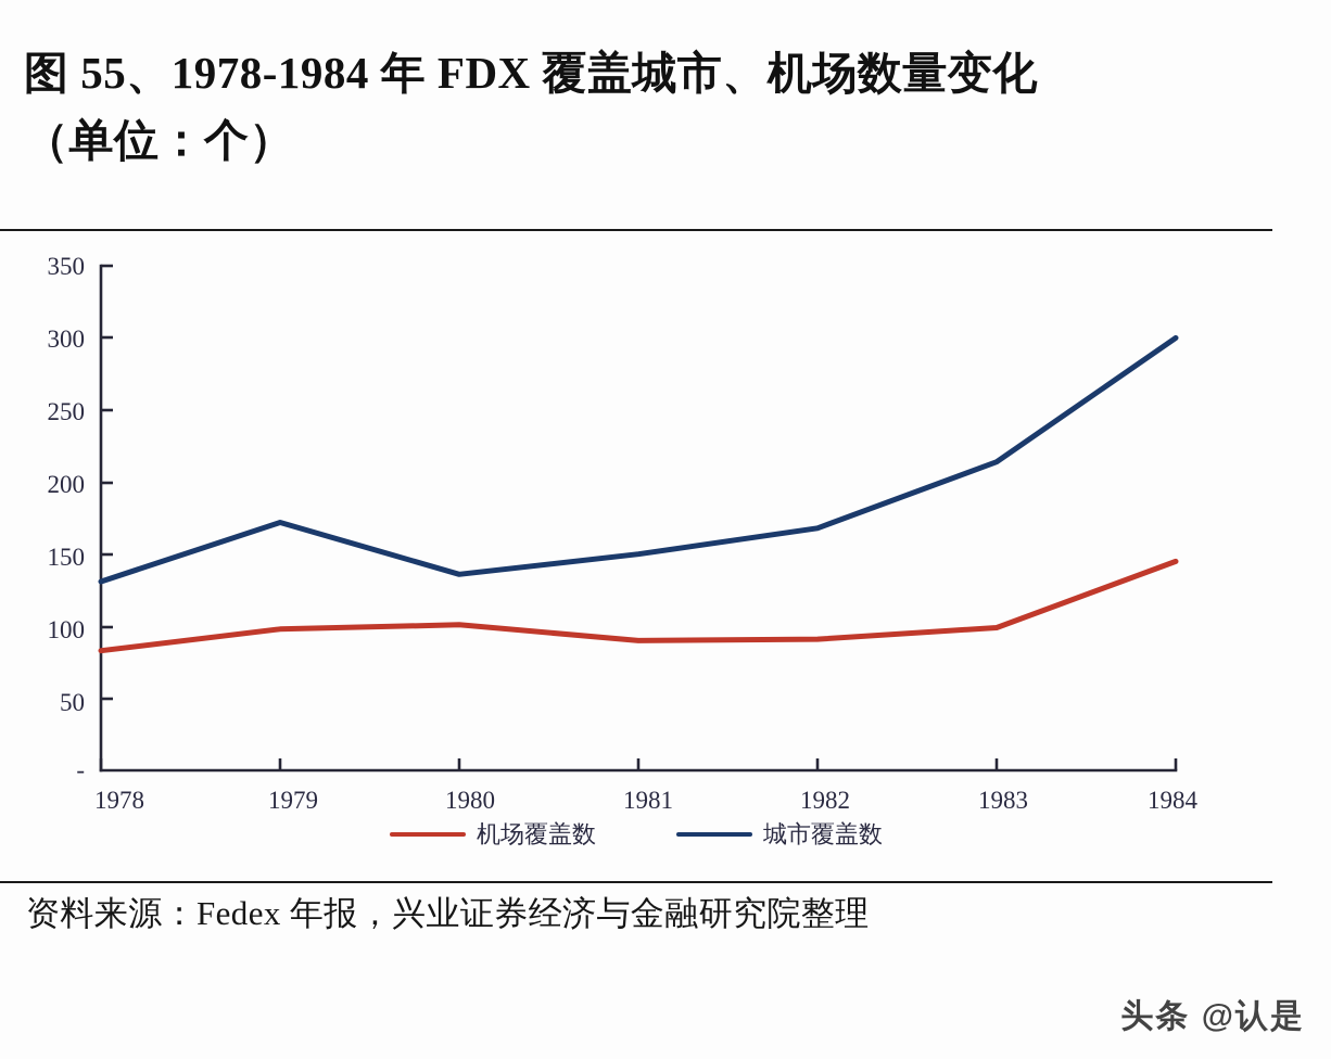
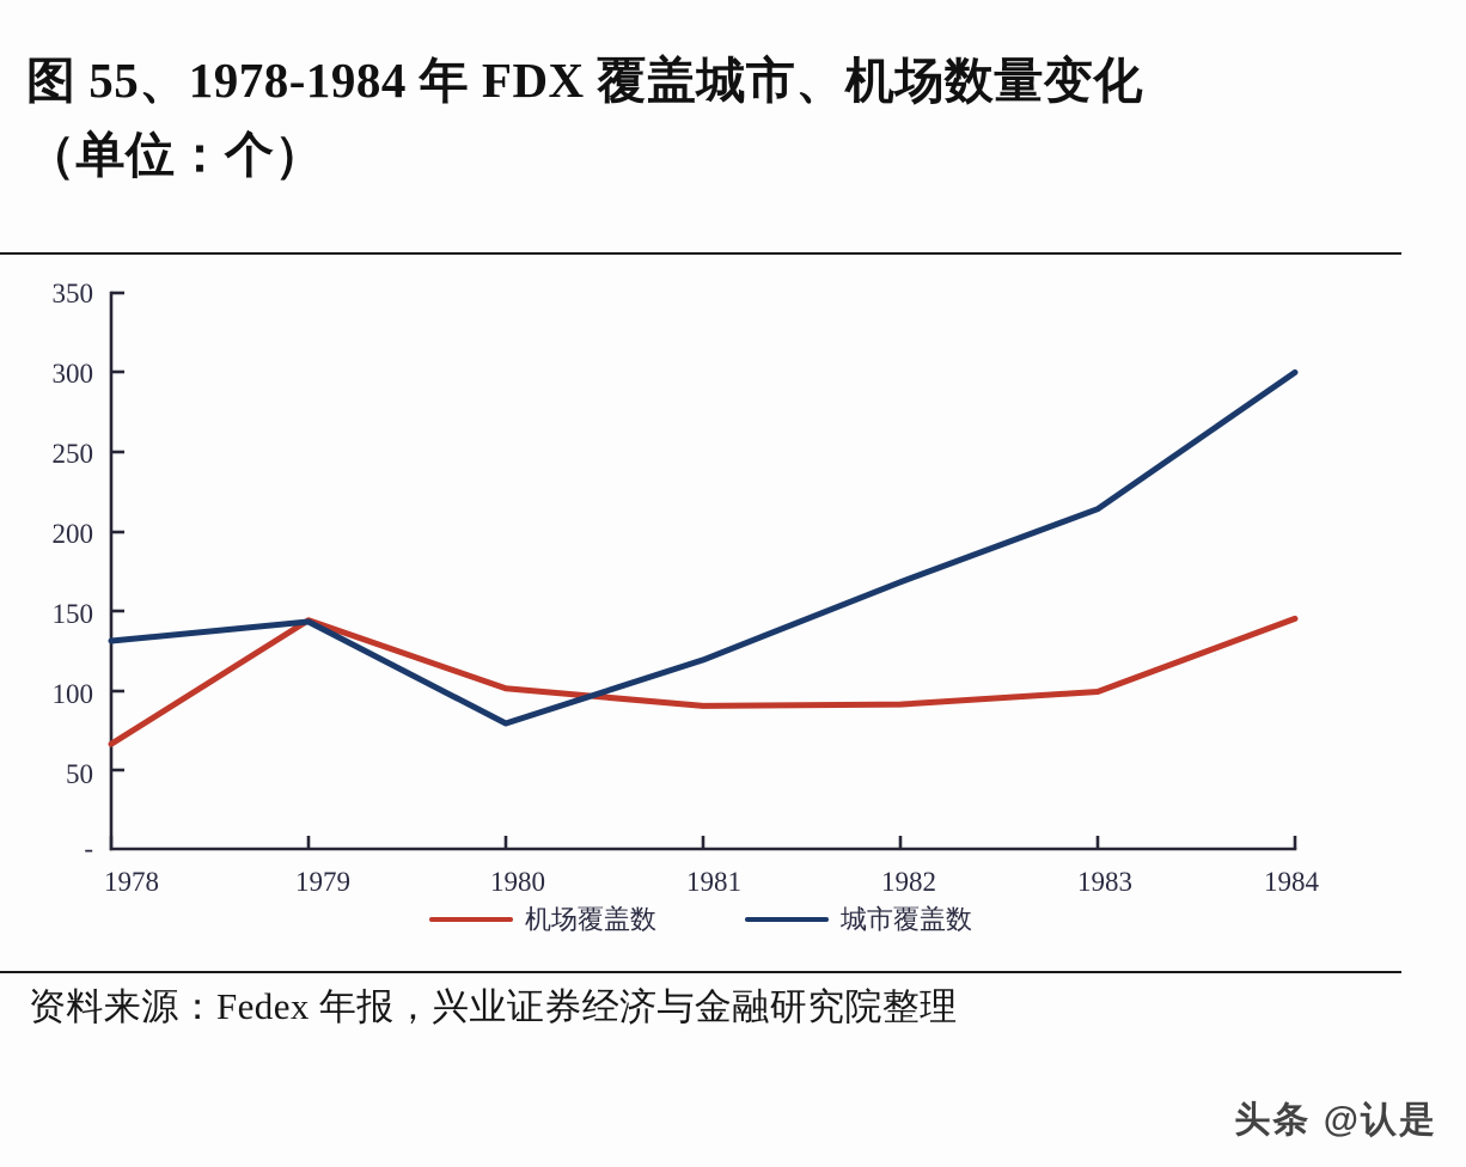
机场覆盖数/1978: 83 -> 66
机场覆盖数/1979: 98 -> 144
城市覆盖数/1979: 172 -> 143
城市覆盖数/1980: 136 -> 79
城市覆盖数/1981: 150 -> 119
